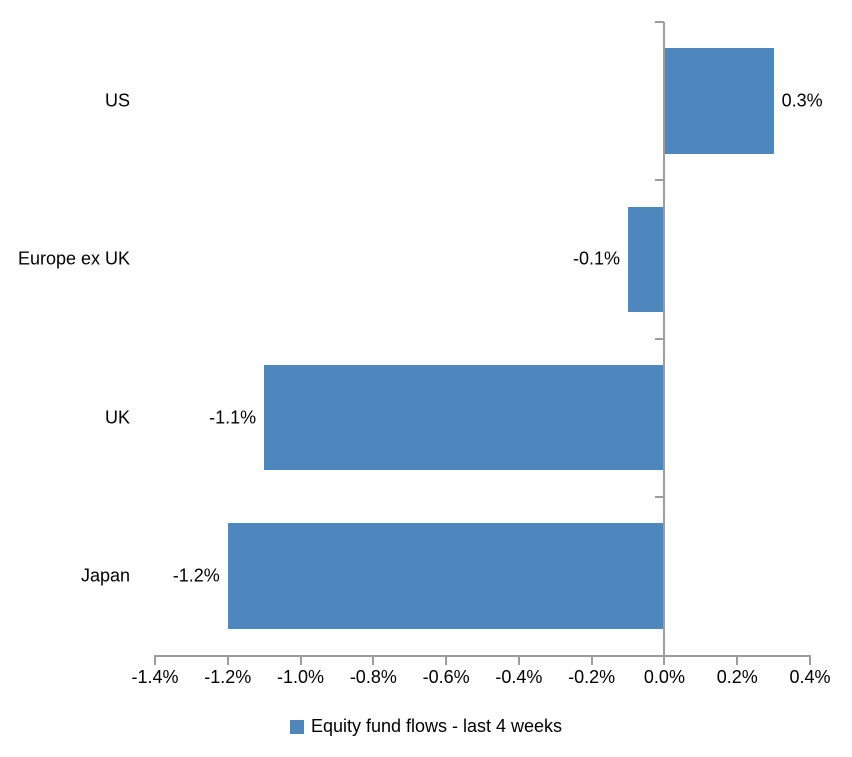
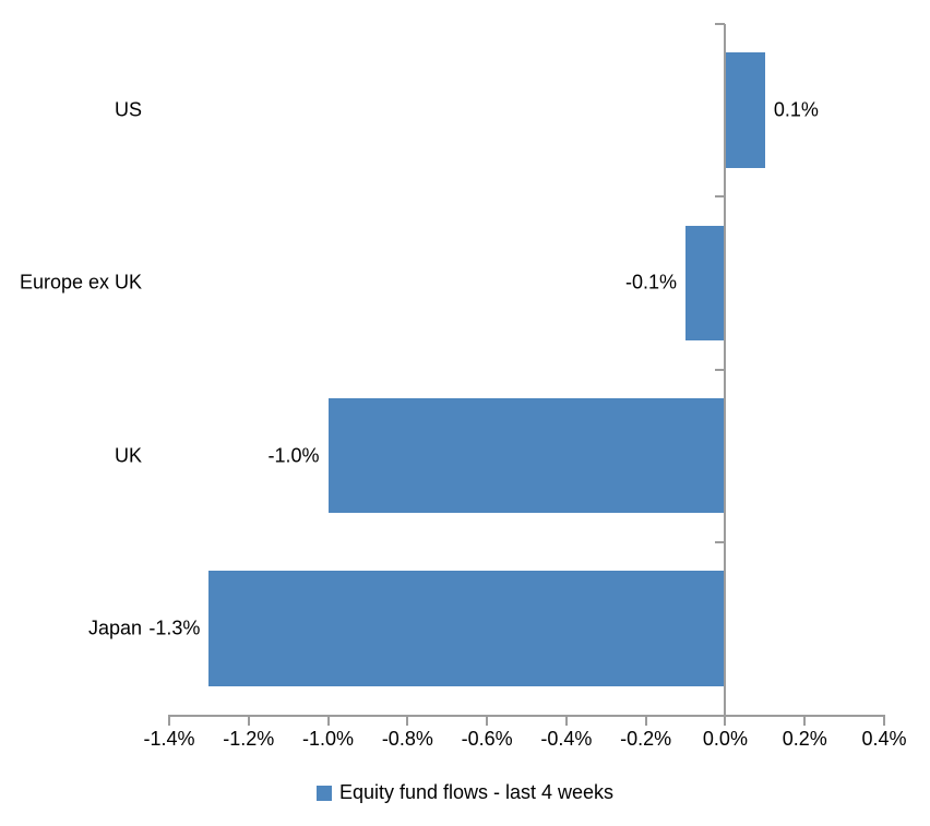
US: 0.3% -> 0.1%
UK: -1.1% -> -1.0%
Japan: -1.2% -> -1.3%
